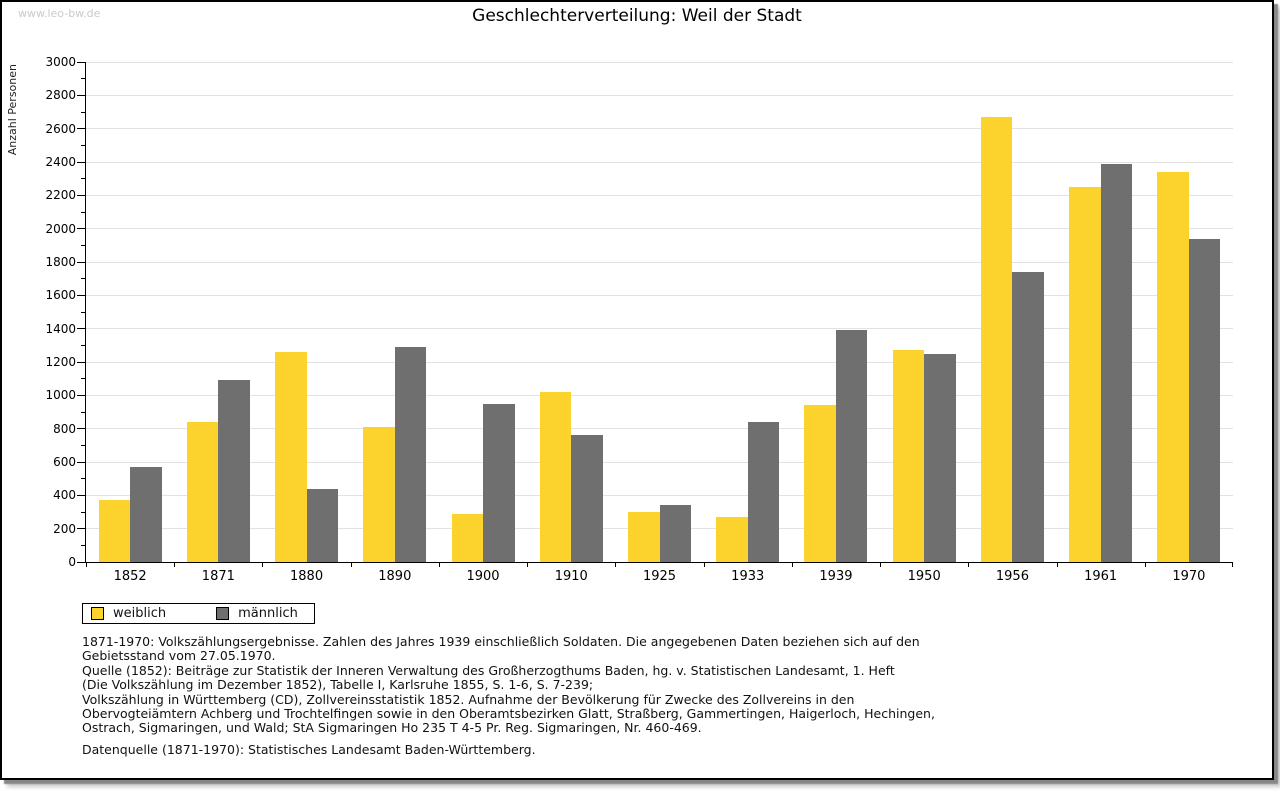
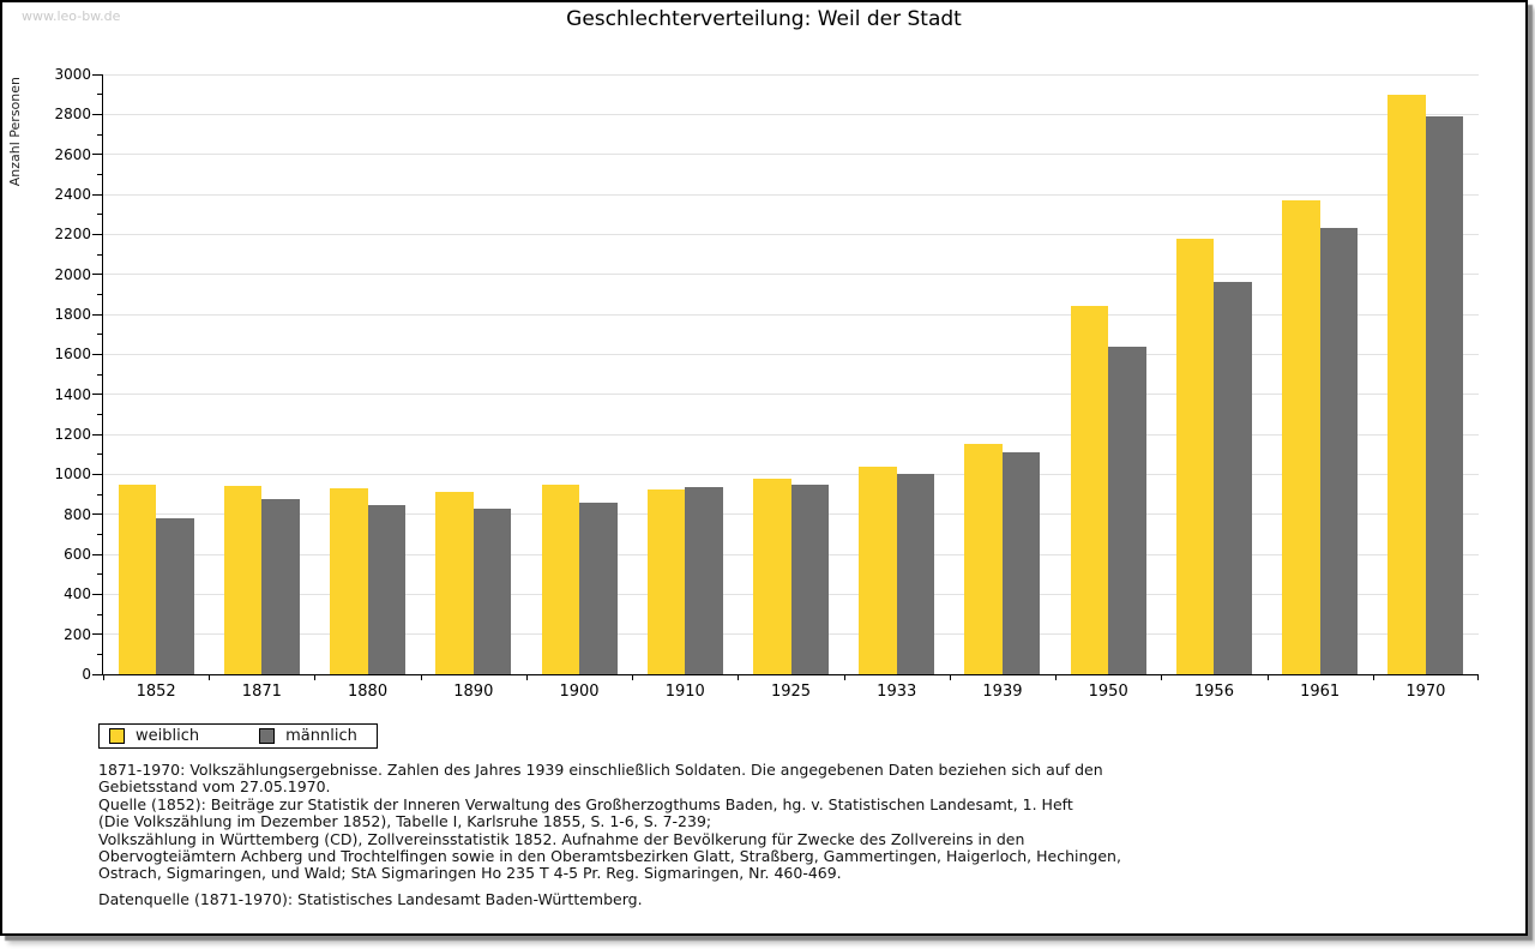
weiblich/1852: 370 -> 950
männlich/1852: 570 -> 780
weiblich/1871: 840 -> 940
männlich/1871: 1090 -> 880
weiblich/1880: 1260 -> 930
männlich/1880: 440 -> 840
weiblich/1890: 810 -> 910
männlich/1890: 1290 -> 820
weiblich/1900: 290 -> 940
männlich/1900: 950 -> 860
weiblich/1910: 1020 -> 920
männlich/1910: 760 -> 940
weiblich/1925: 300 -> 980
männlich/1925: 340 -> 950
weiblich/1933: 270 -> 1040
männlich/1933: 840 -> 1000
weiblich/1939: 940 -> 1150
männlich/1939: 1390 -> 1110
weiblich/1950: 1270 -> 1840
männlich/1950: 1250 -> 1640
weiblich/1956: 2670 -> 2180
männlich/1956: 1740 -> 1960
weiblich/1961: 2250 -> 2370
männlich/1961: 2390 -> 2230
weiblich/1970: 2340 -> 2900
männlich/1970: 1940 -> 2790
